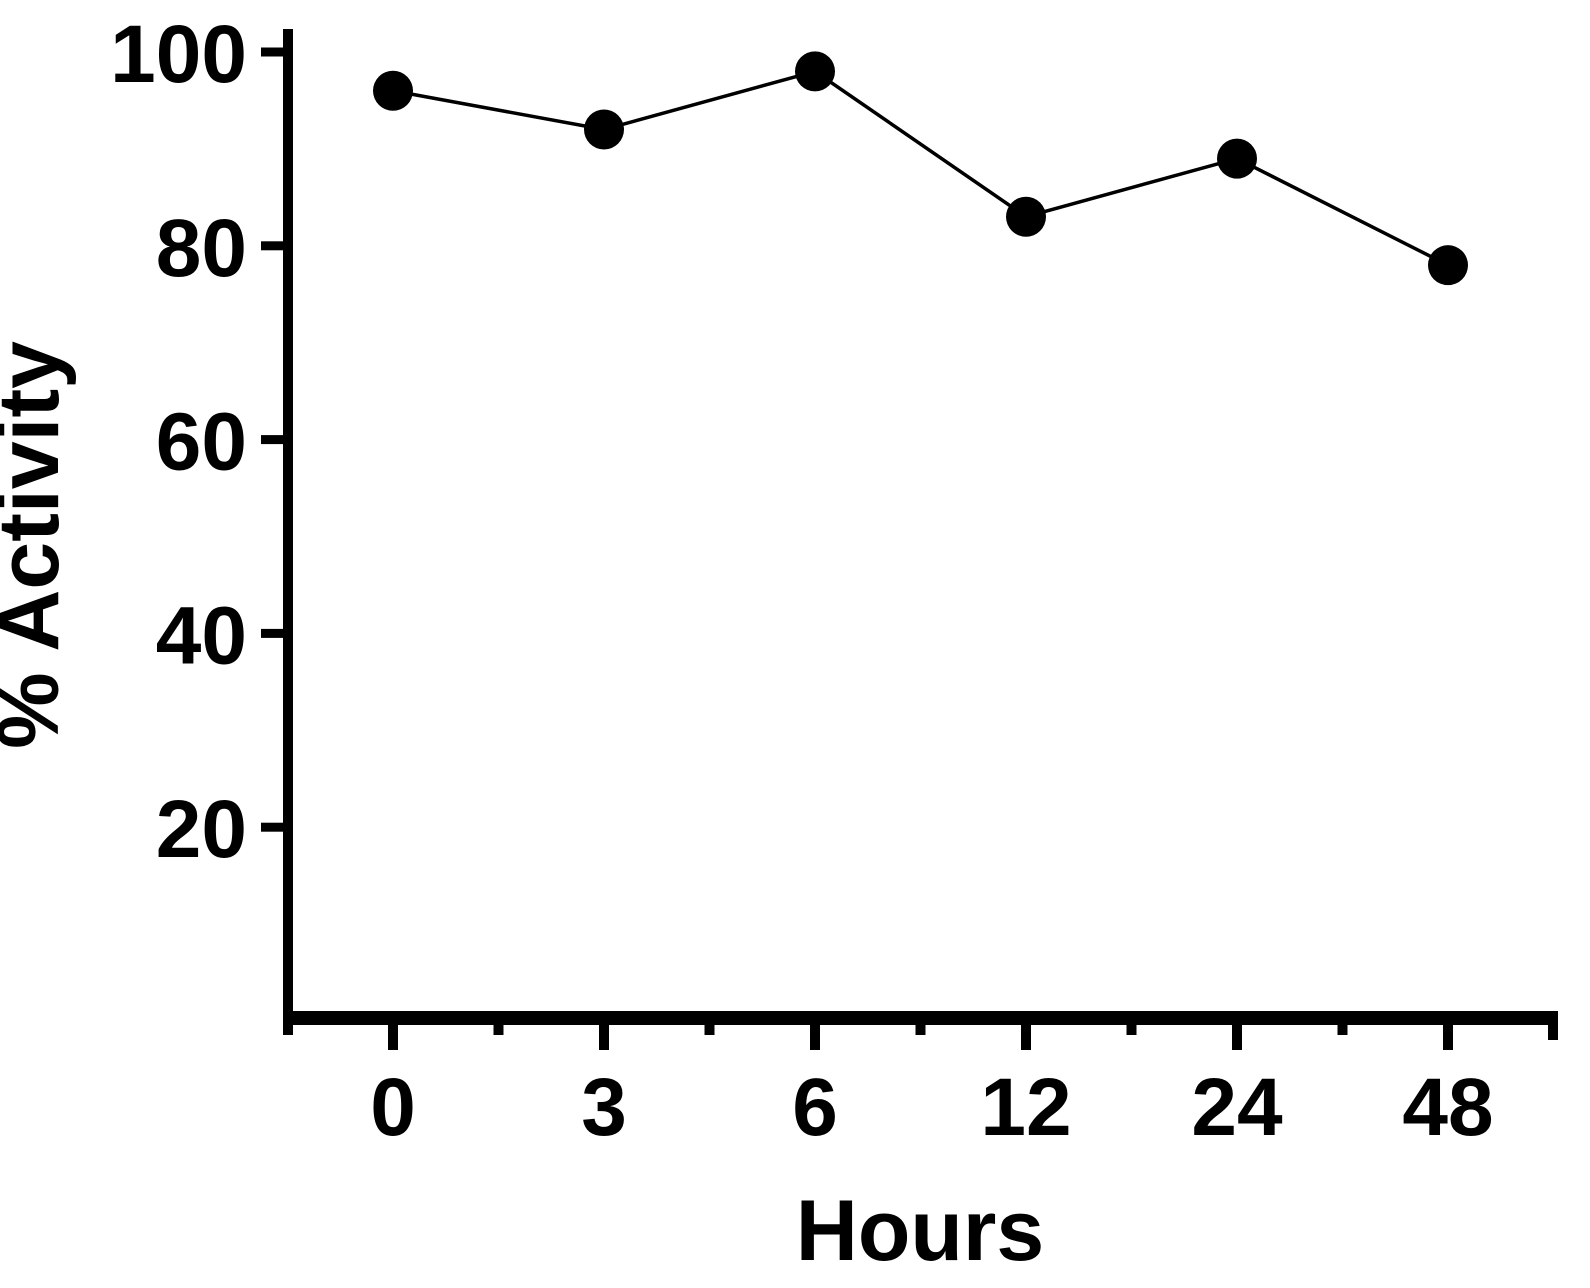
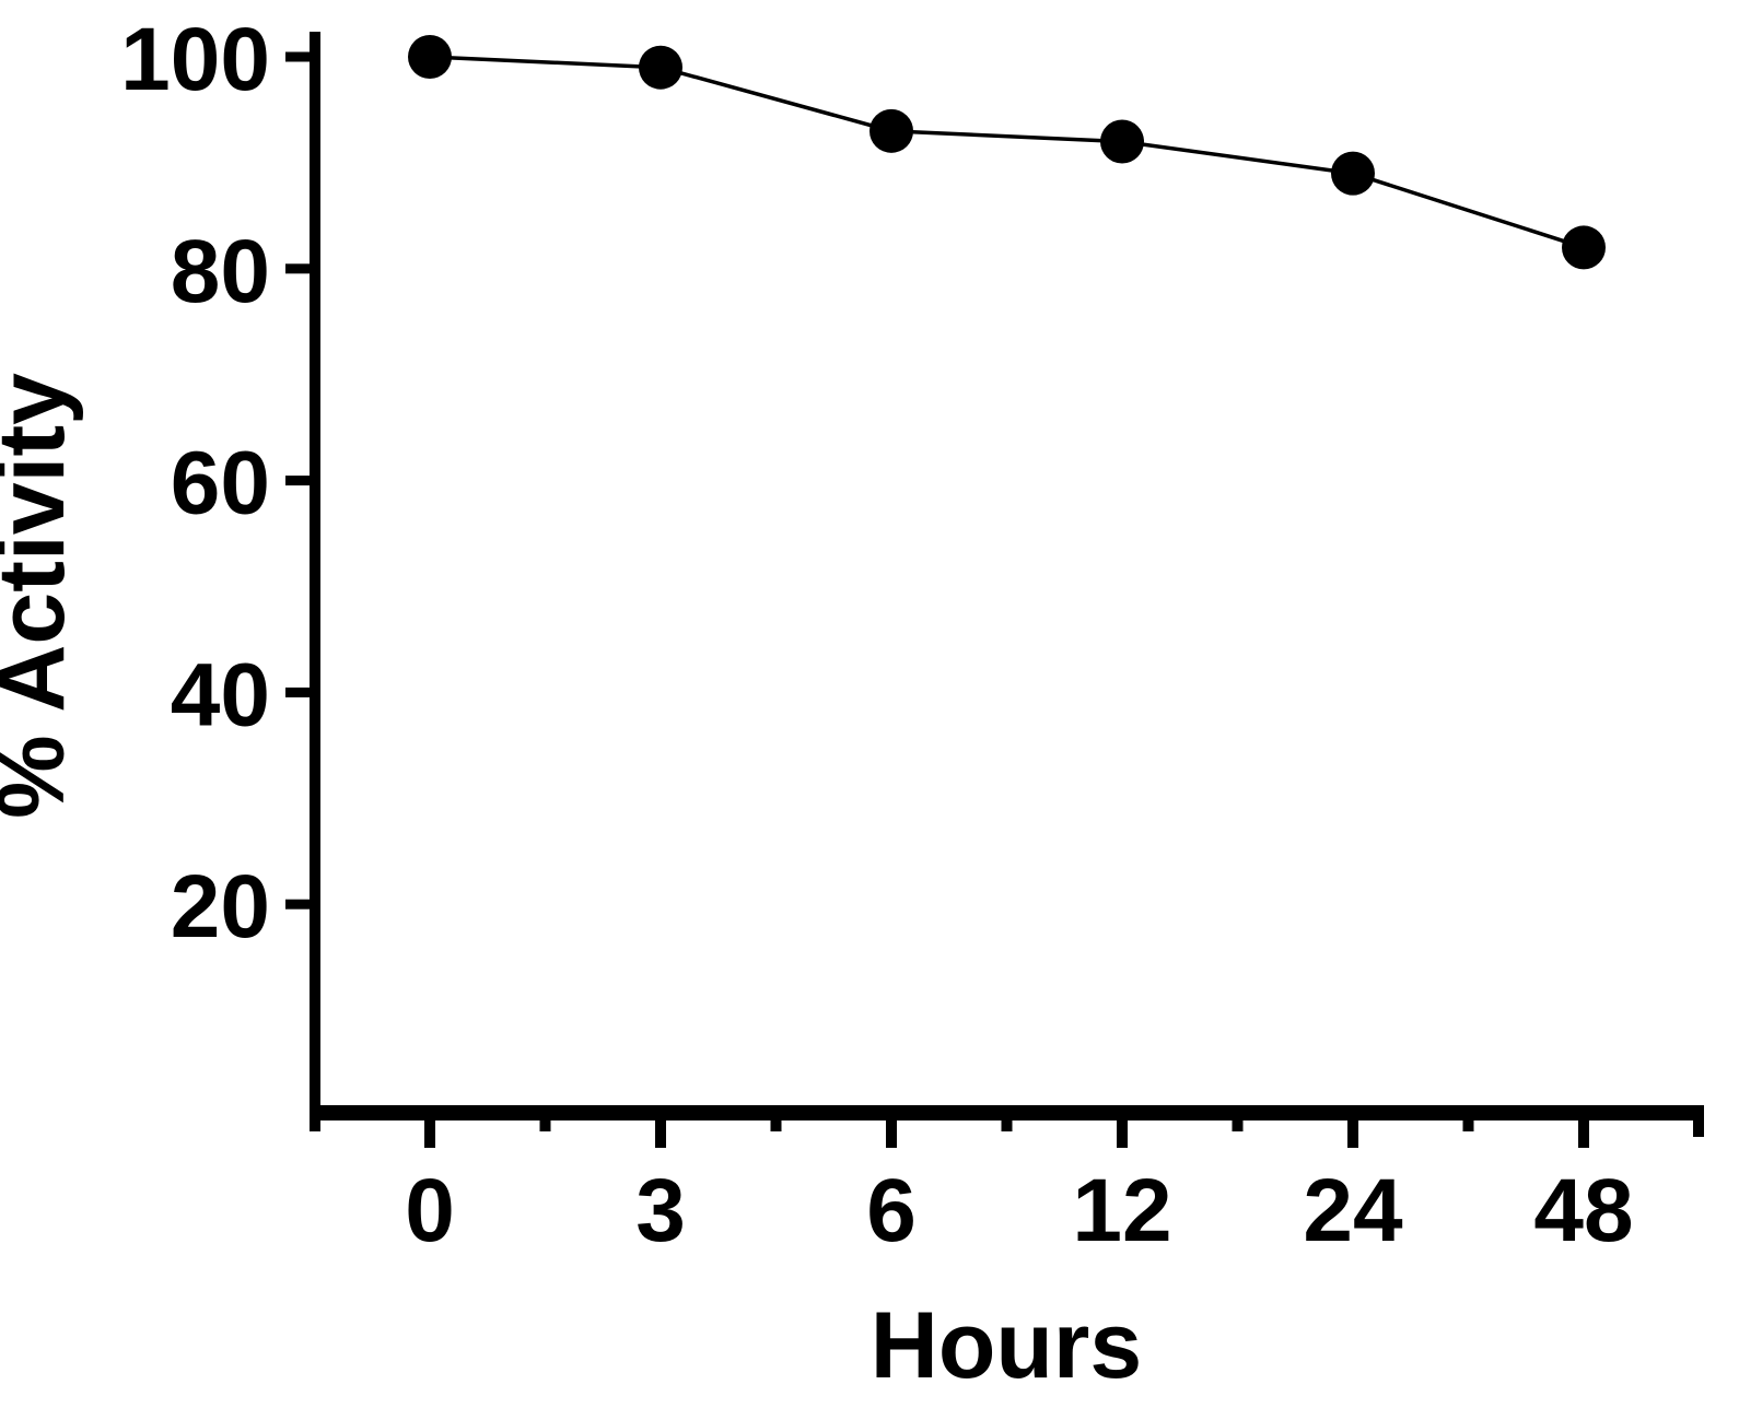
0: 96 -> 100
3: 92 -> 99
6: 98 -> 93
12: 83 -> 92
48: 78 -> 82
